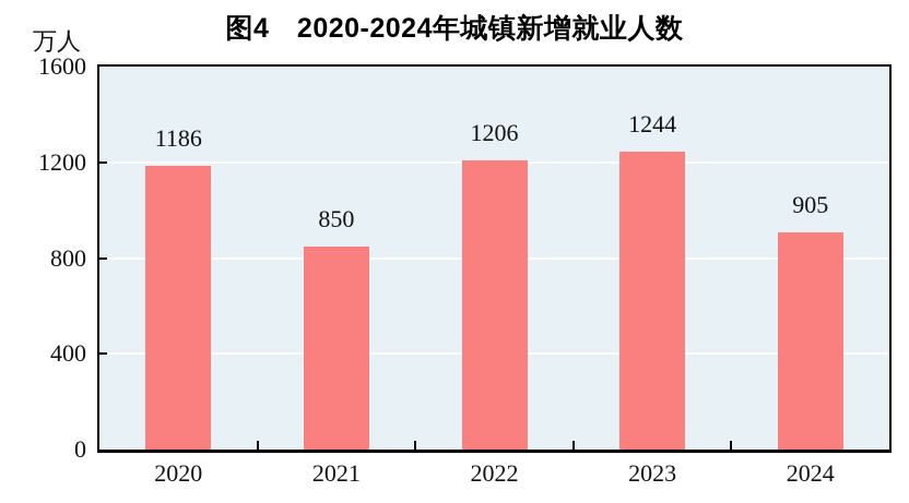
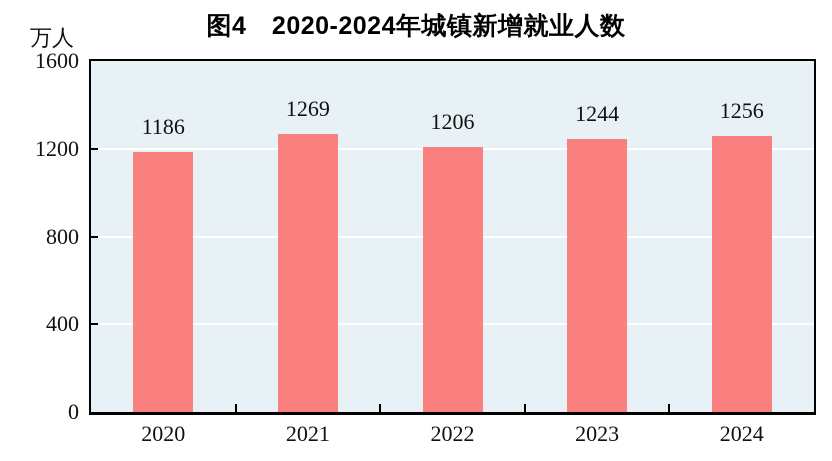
2021: 850 -> 1269
2024: 905 -> 1256
